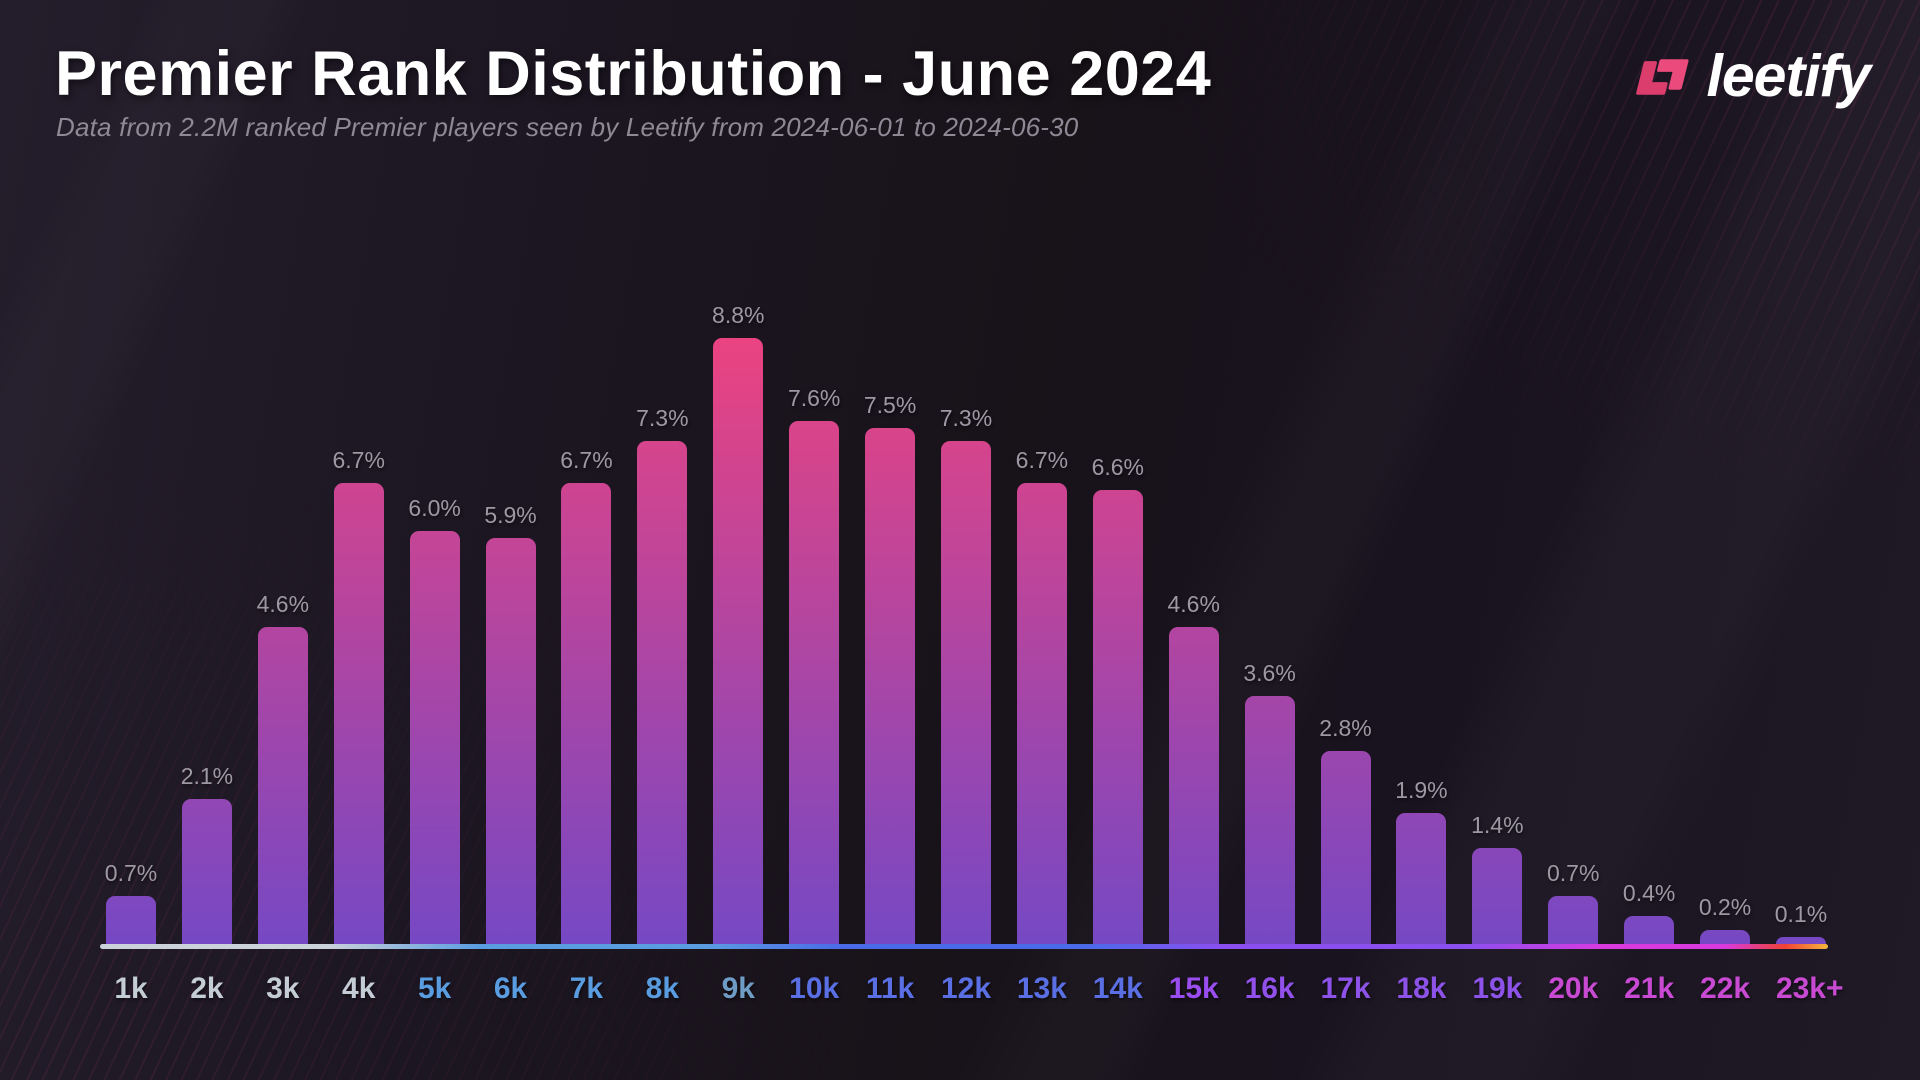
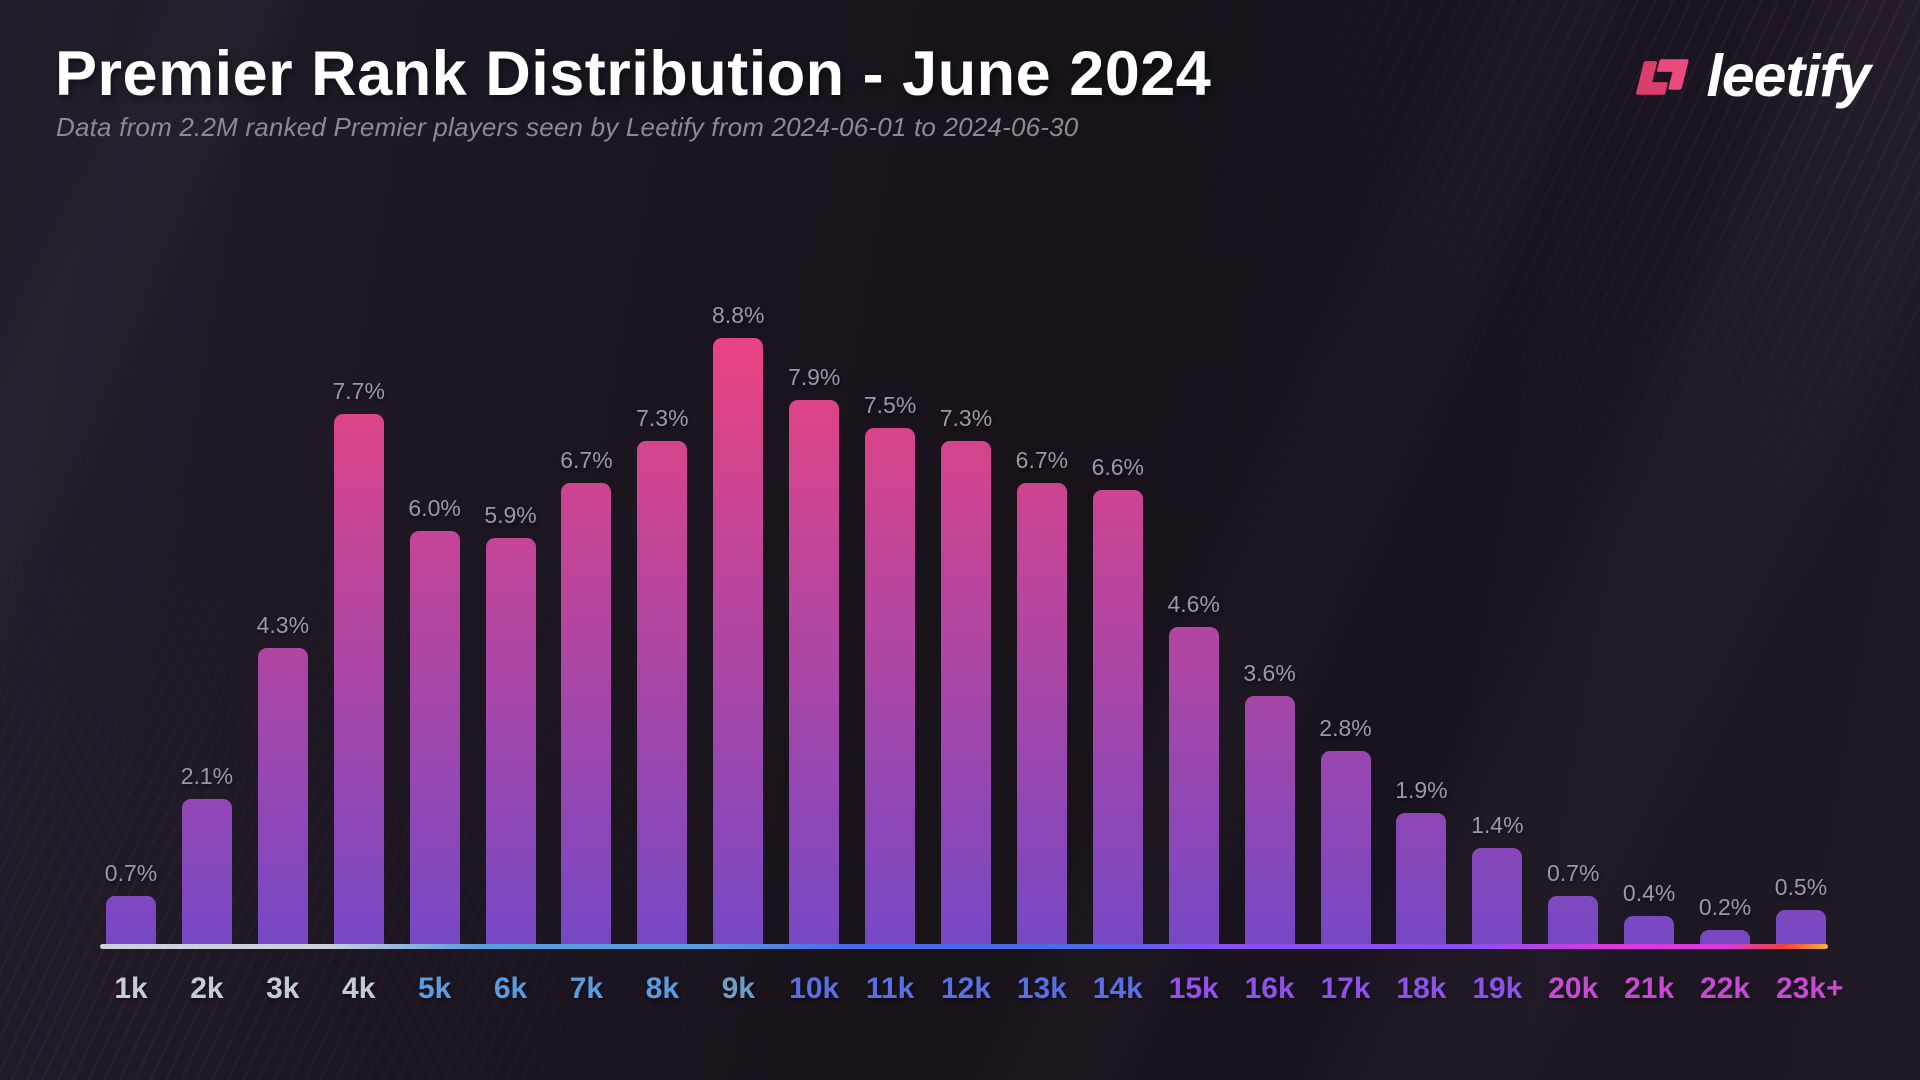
3k: 4.6% -> 4.3%
4k: 6.7% -> 7.7%
10k: 7.6% -> 7.9%
23k+: 0.1% -> 0.5%
